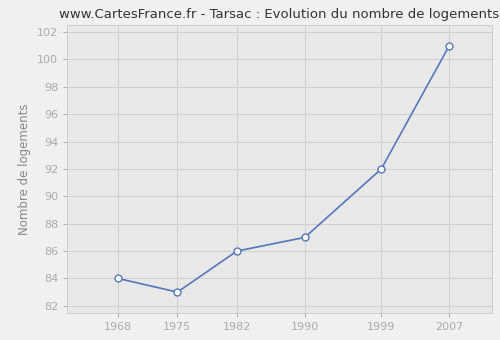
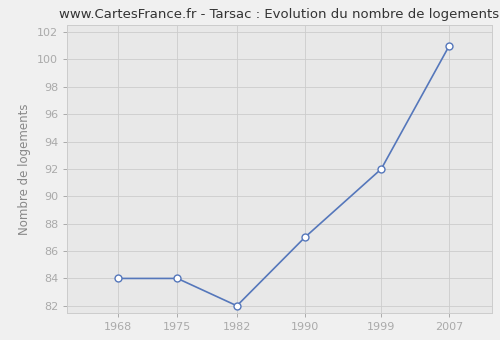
1975: 83 -> 84
1982: 86 -> 82
